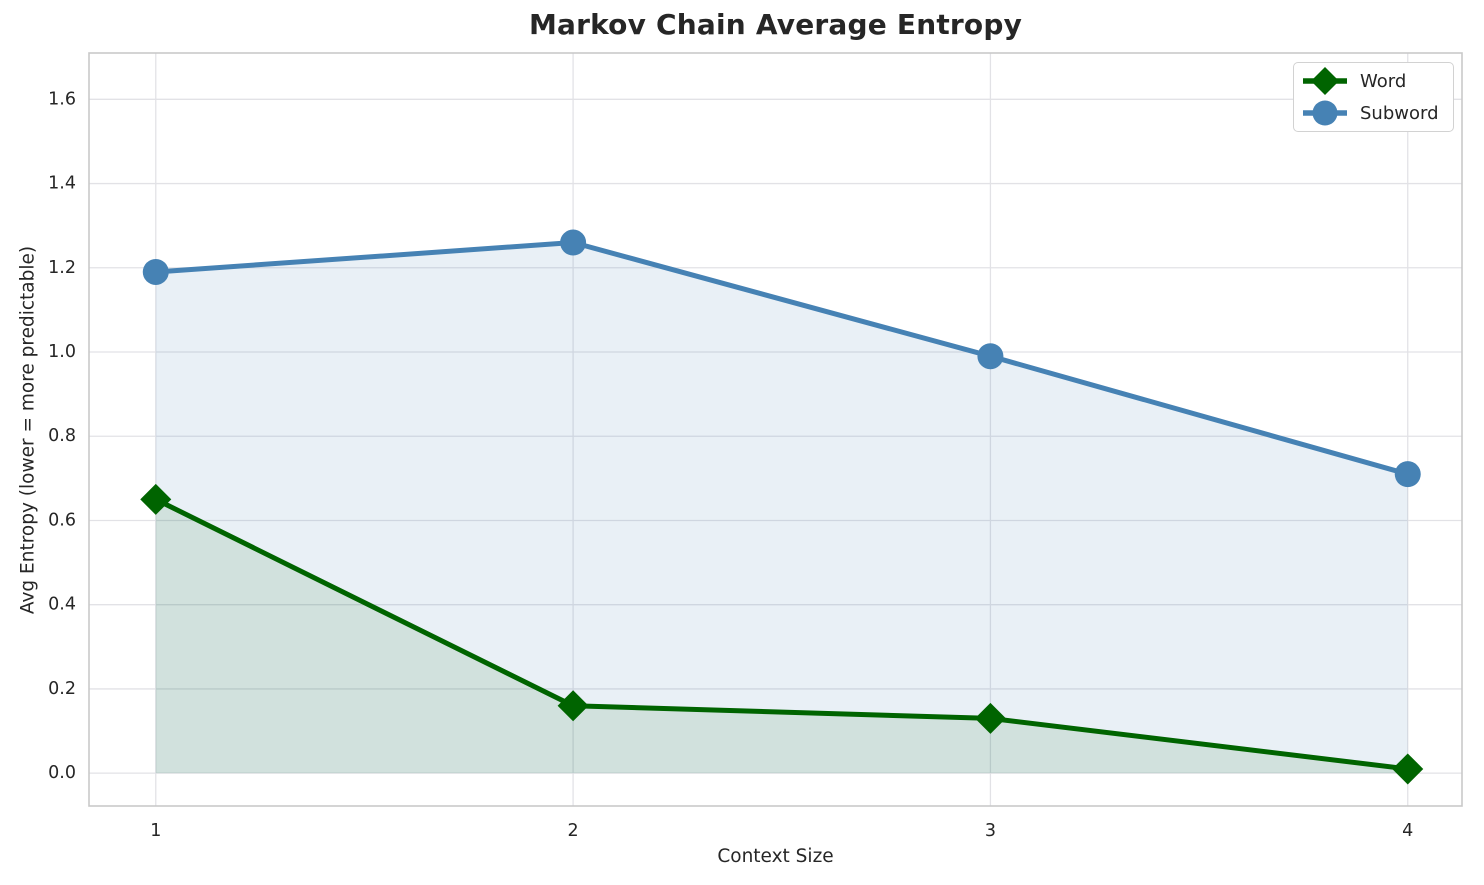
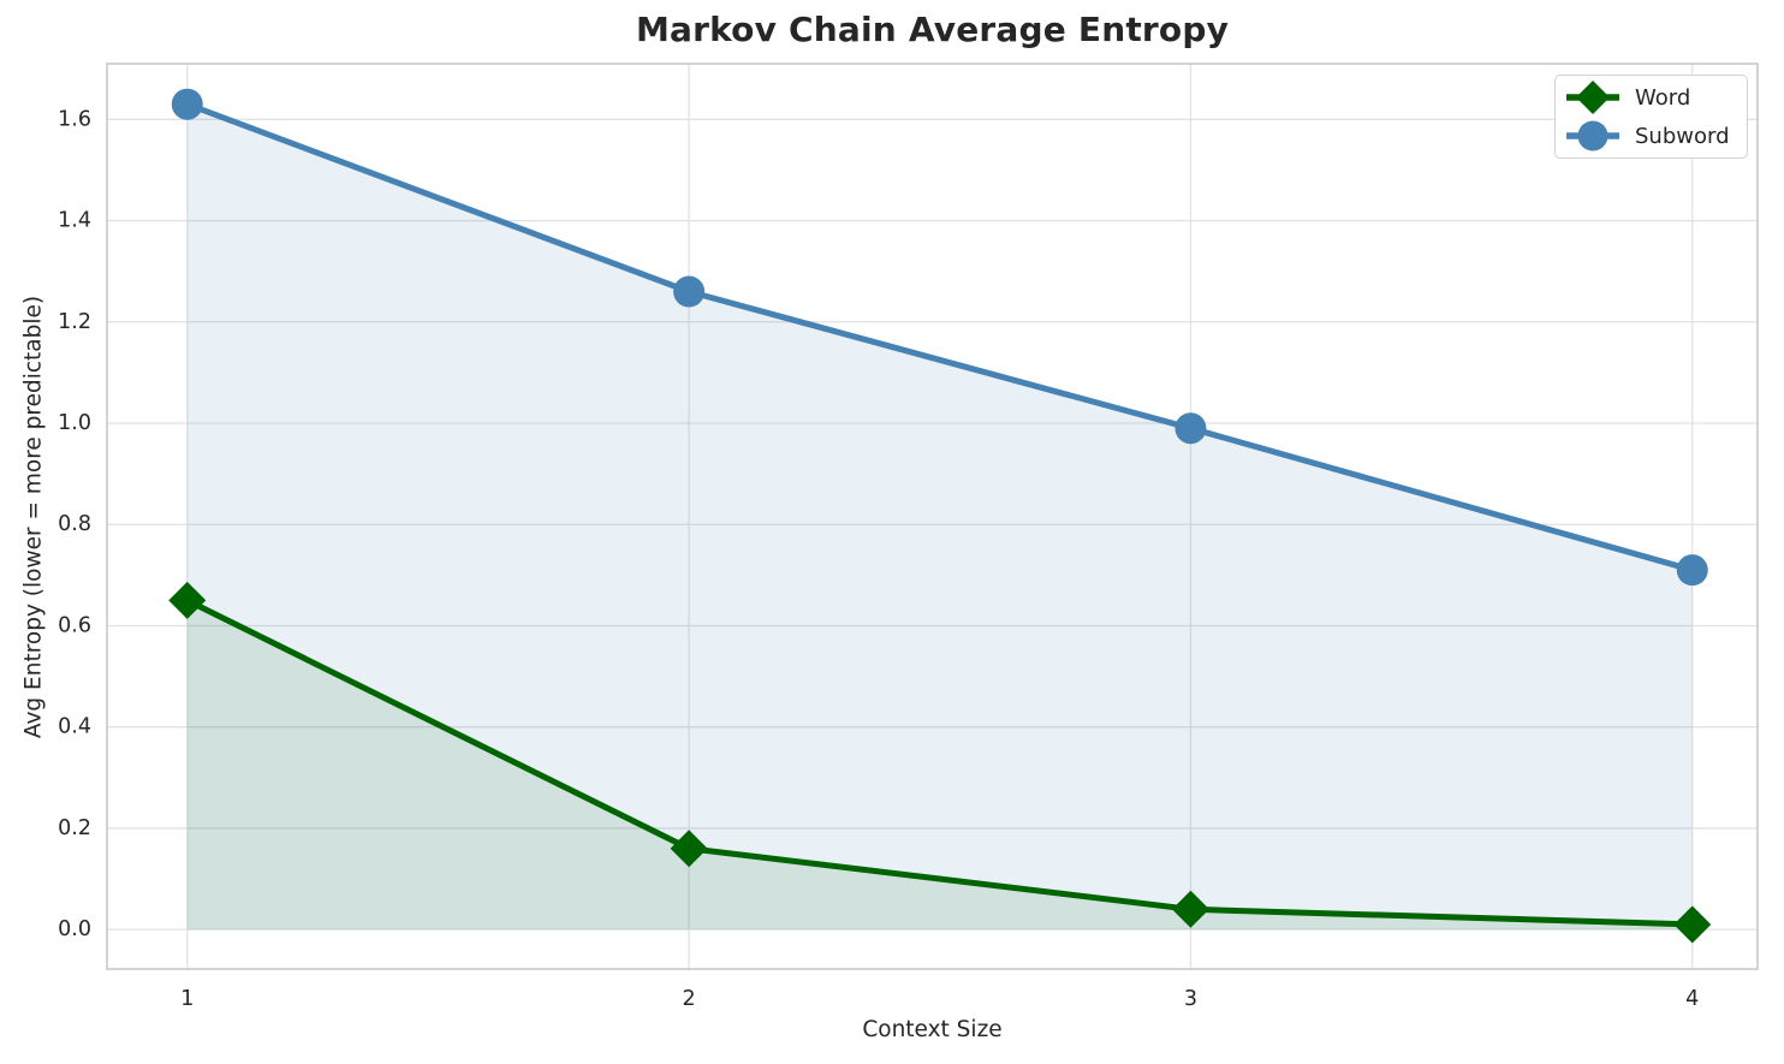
Subword/1: 1.19 -> 1.63
Word/3: 0.13 -> 0.04
